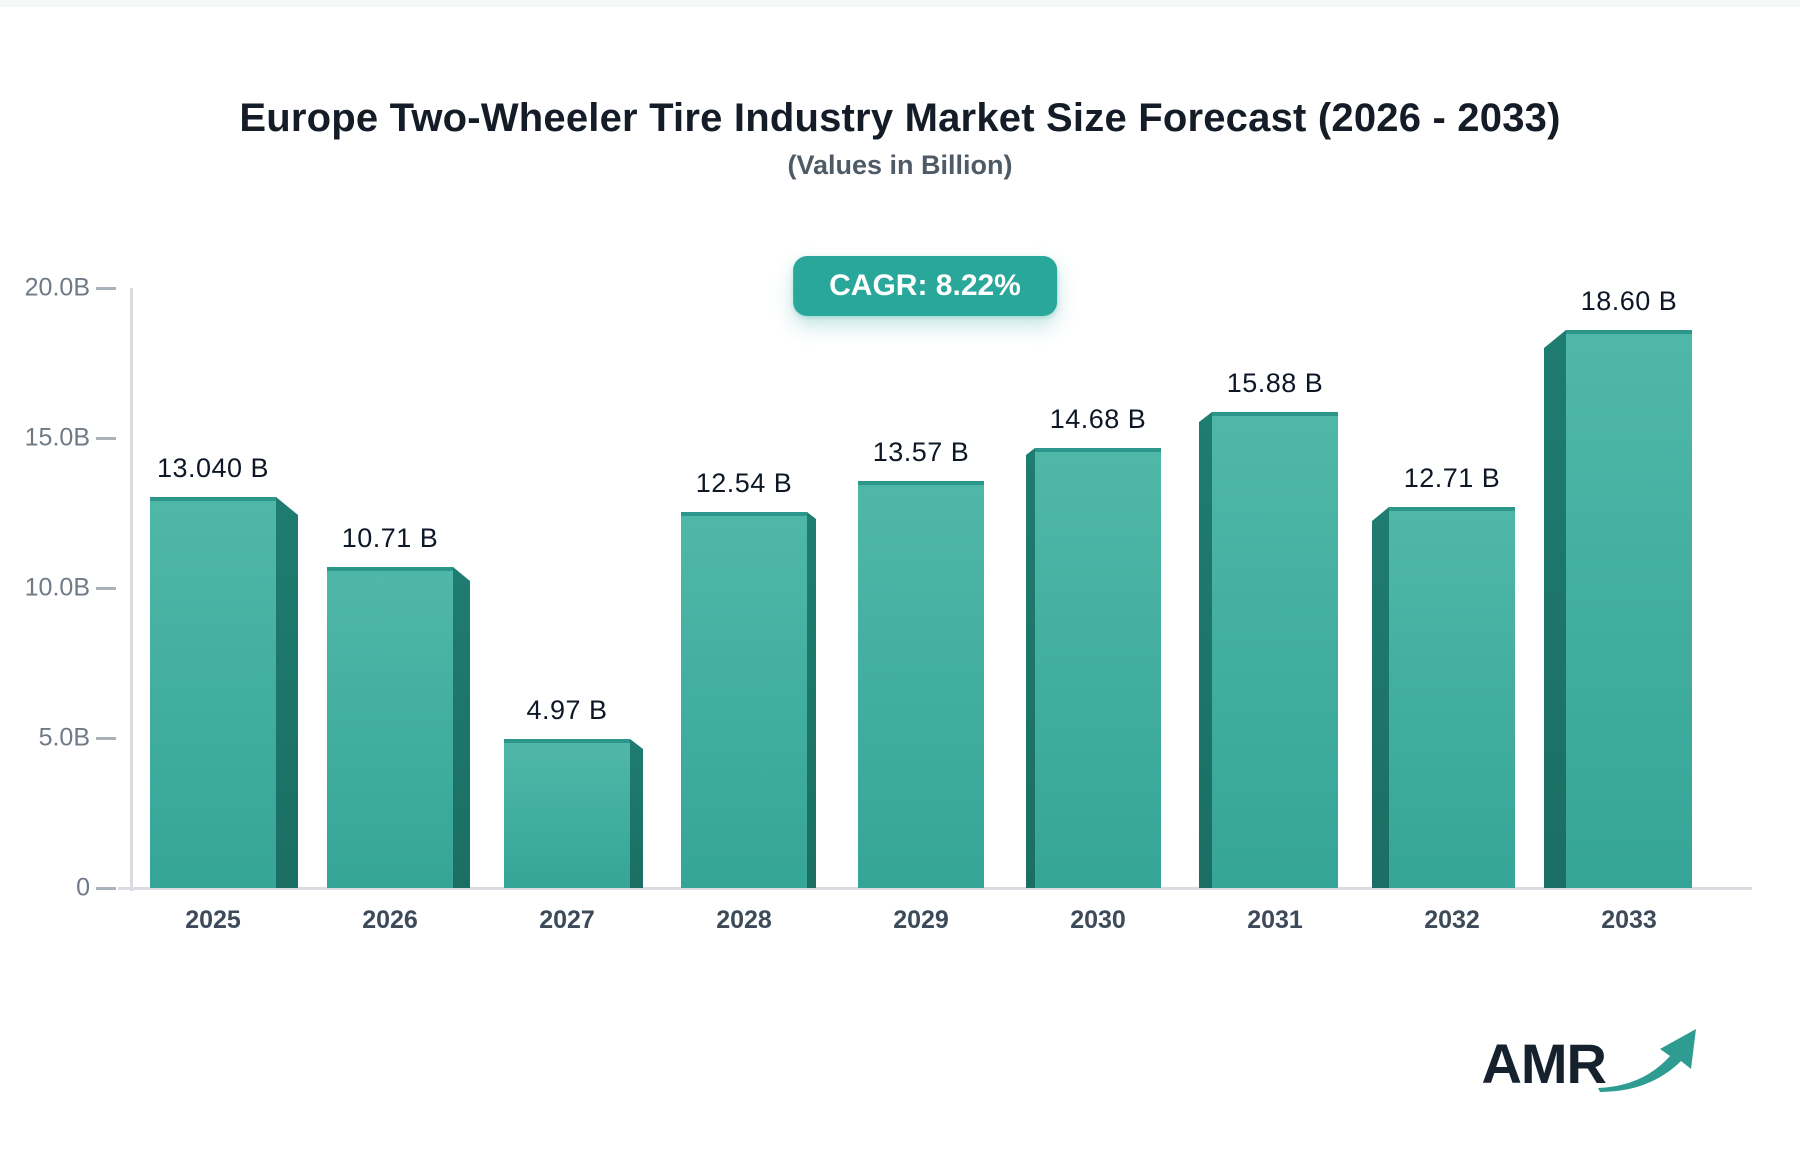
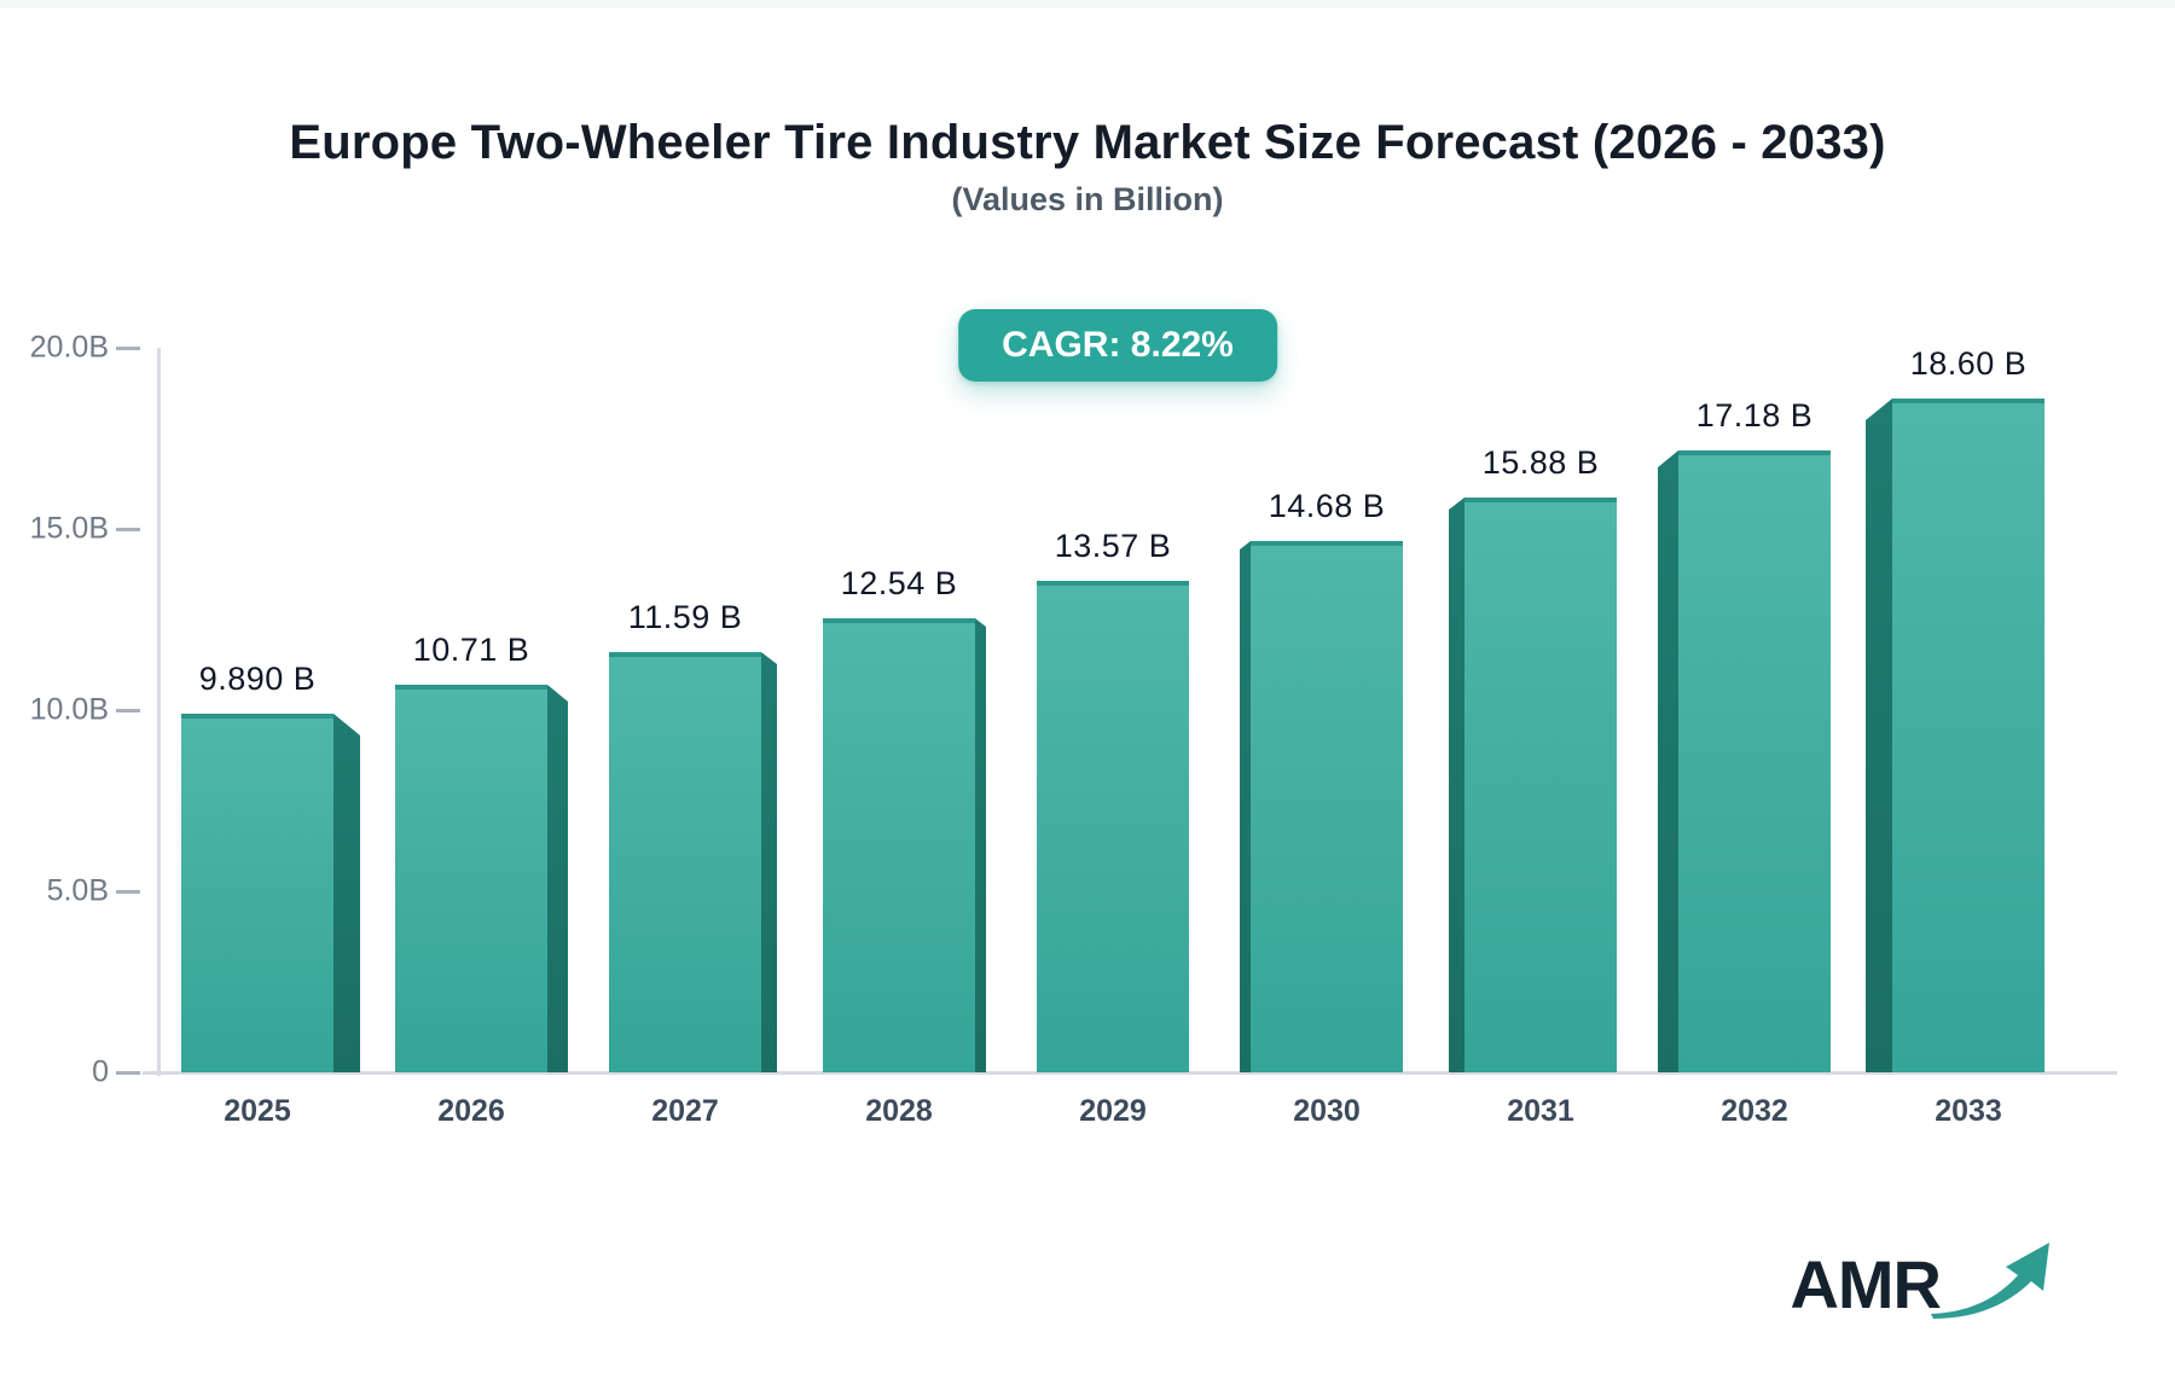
2025: 13.040 -> 9.890
2027: 4.97 -> 11.59
2032: 12.71 -> 17.18
